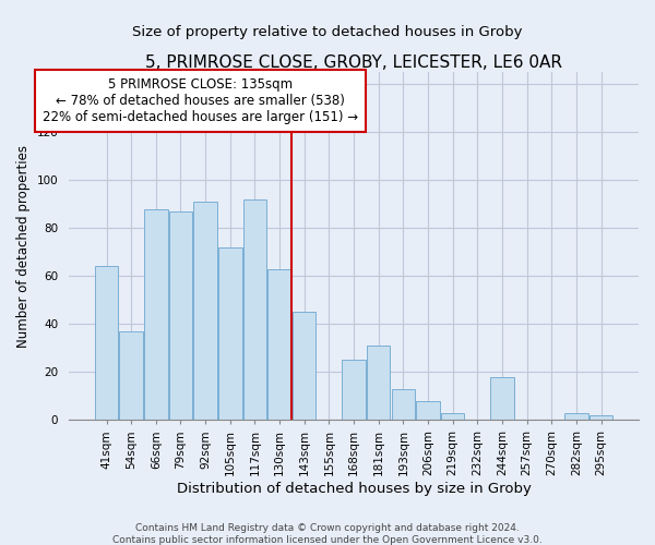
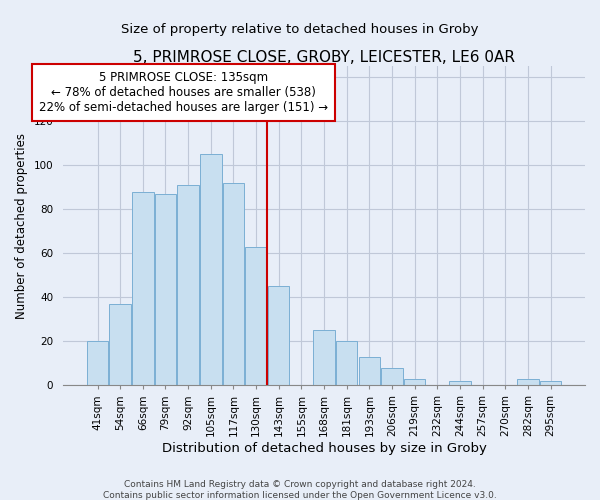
41sqm: 64 -> 20
105sqm: 72 -> 105
181sqm: 31 -> 20
244sqm: 18 -> 2
